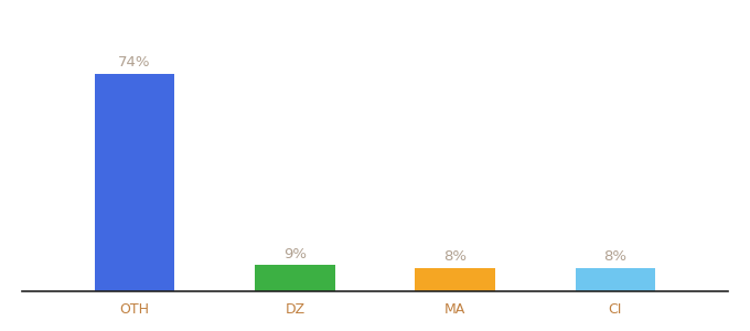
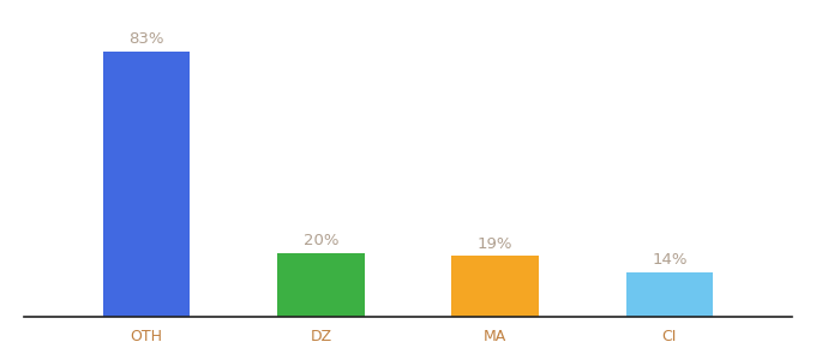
OTH: 74% -> 83%
DZ: 9% -> 20%
MA: 8% -> 19%
CI: 8% -> 14%
